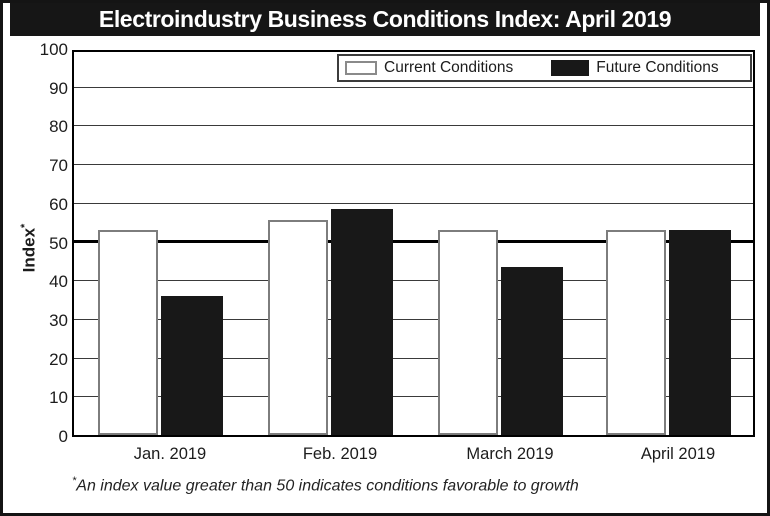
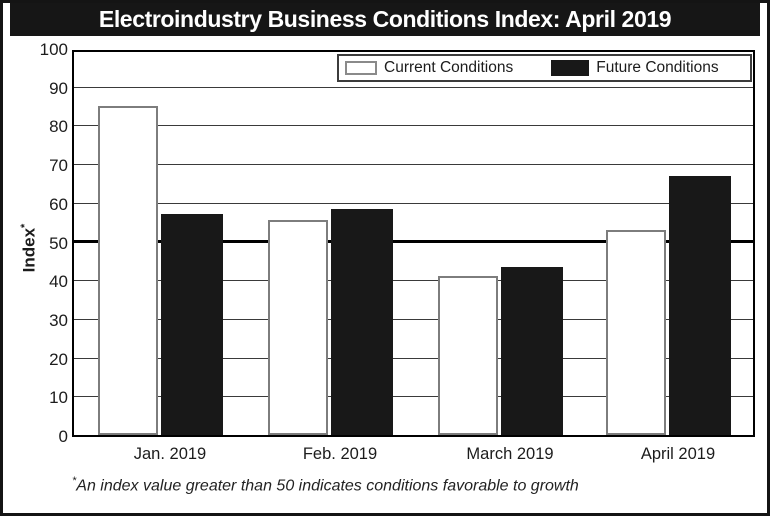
Current Conditions/Jan. 2019: 53 -> 85
Future Conditions/Jan. 2019: 36 -> 57
Current Conditions/March 2019: 53 -> 41
Future Conditions/April 2019: 53 -> 67
